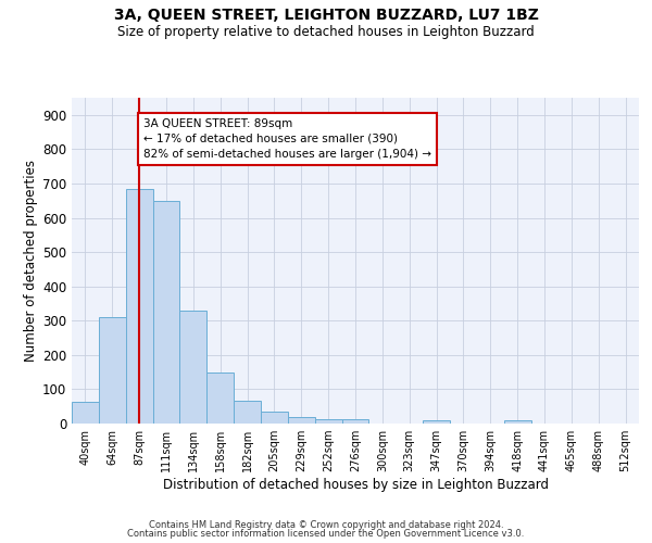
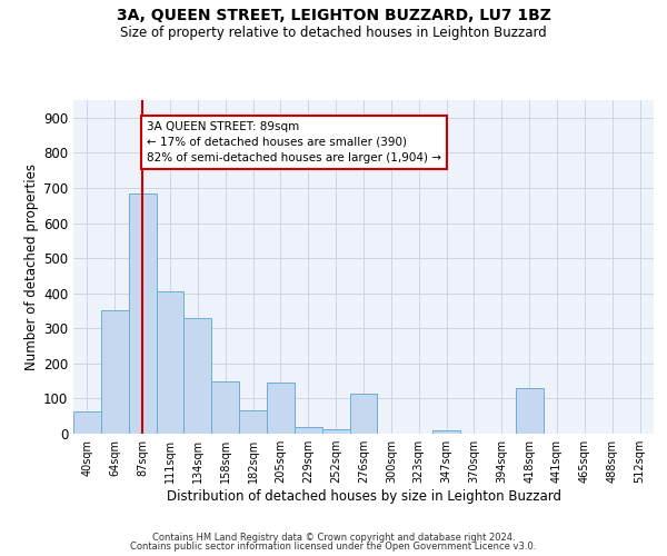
64sqm: 310 -> 350
111sqm: 650 -> 405
205sqm: 35 -> 145
276sqm: 12 -> 115
418sqm: 10 -> 130
